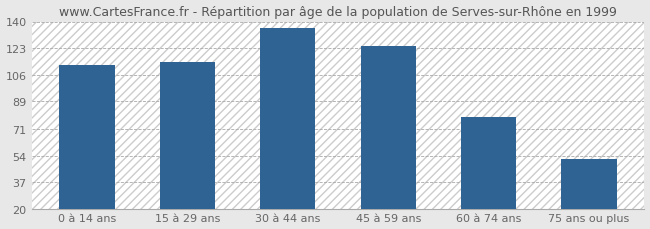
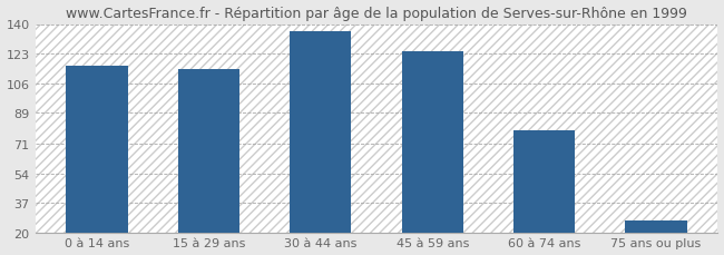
0 à 14 ans: 112 -> 116
75 ans ou plus: 52 -> 27
